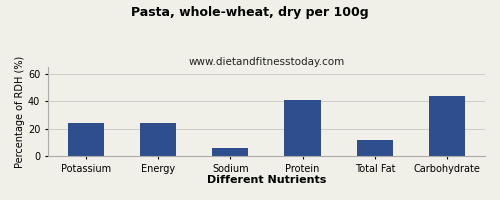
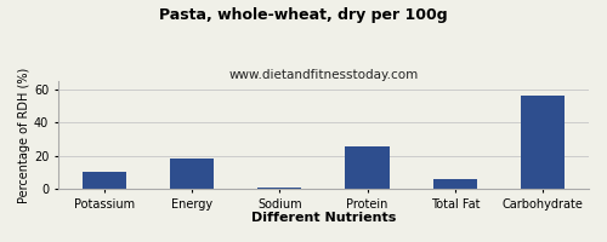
Potassium: 24 -> 10
Energy: 24 -> 18
Sodium: 6 -> 0
Protein: 41 -> 26
Total Fat: 12 -> 6
Carbohydrate: 44 -> 56
